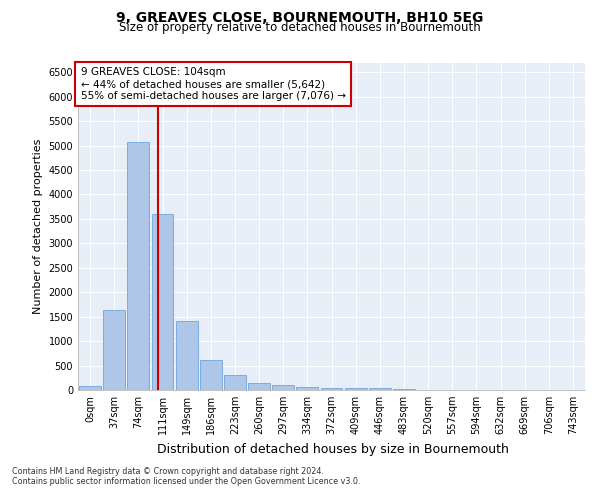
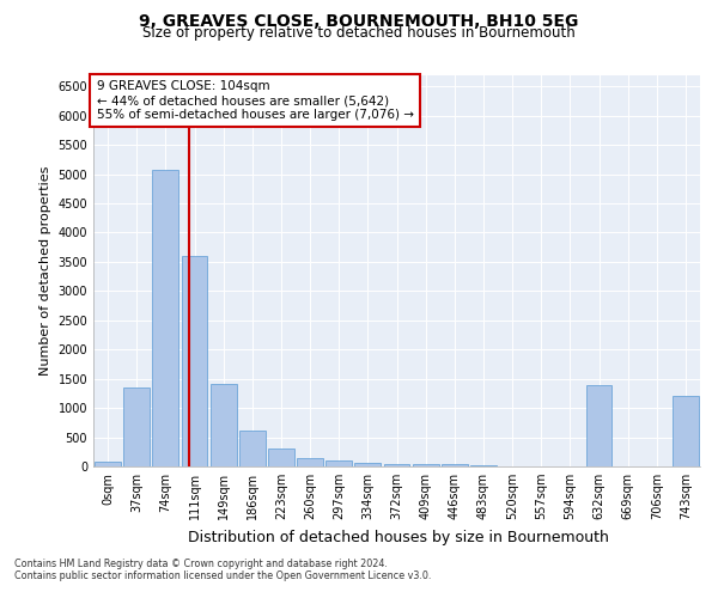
37sqm: 1640 -> 1350
632sqm: 0 -> 1400
743sqm: 0 -> 1200
